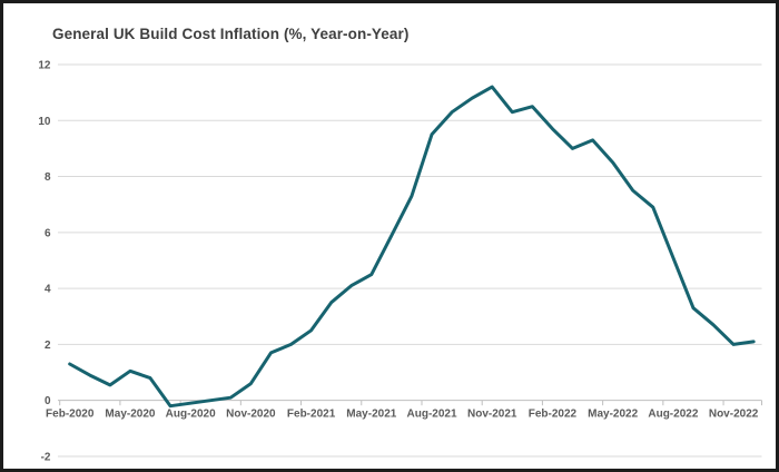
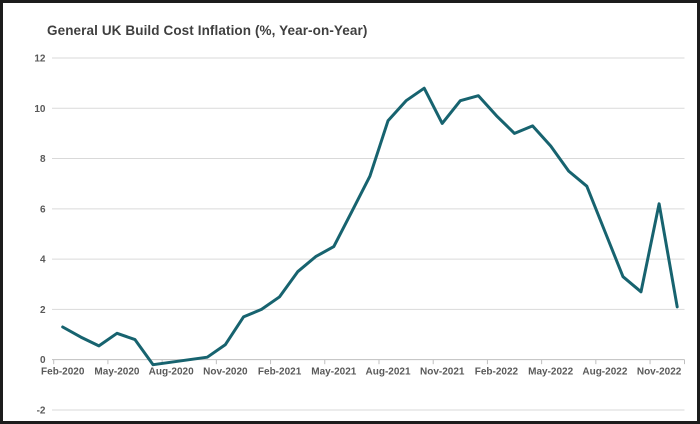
Nov-2021: 11.2 -> 9.4
Nov-2022: 2.0 -> 6.2
